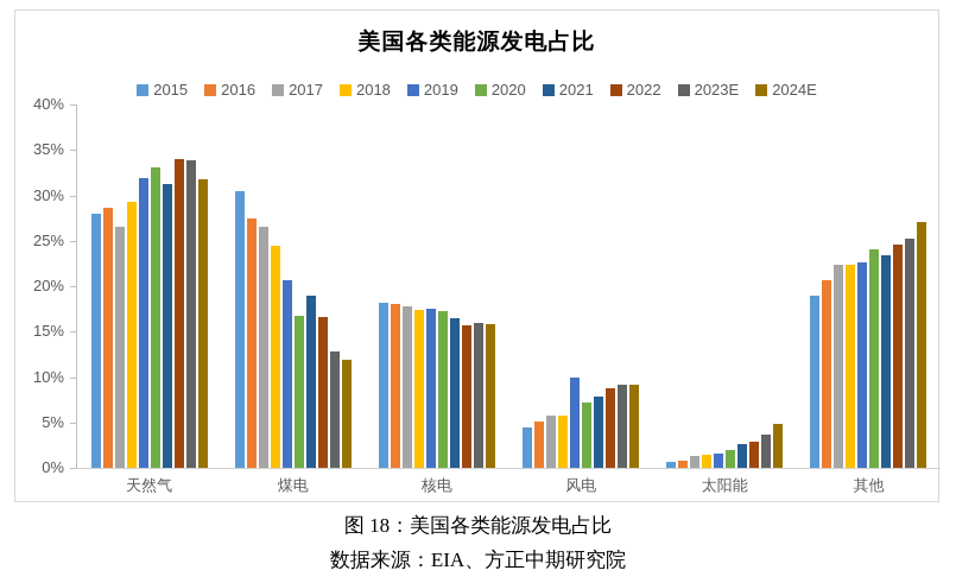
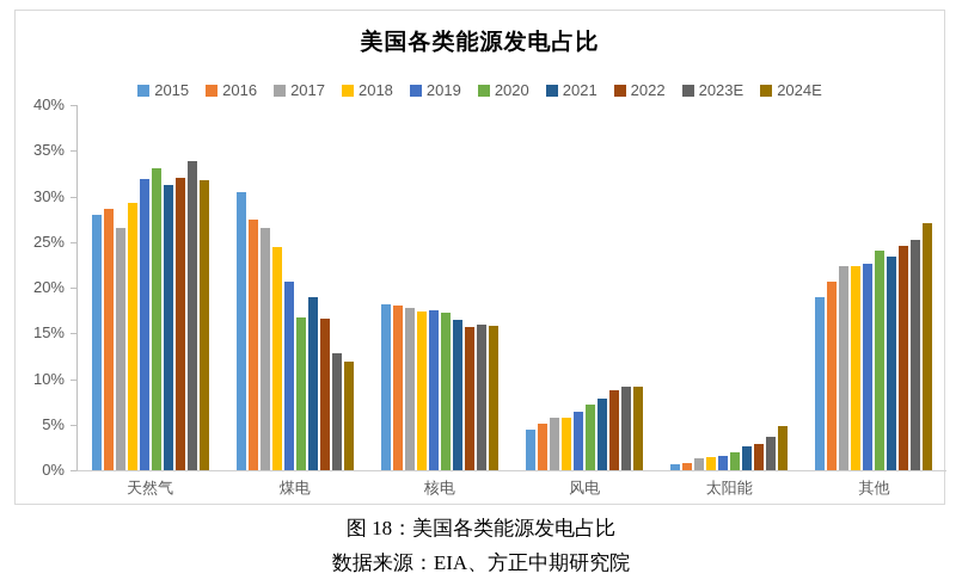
2022/天然气: 34% -> 32%
2019/风电: 10% -> 6%
